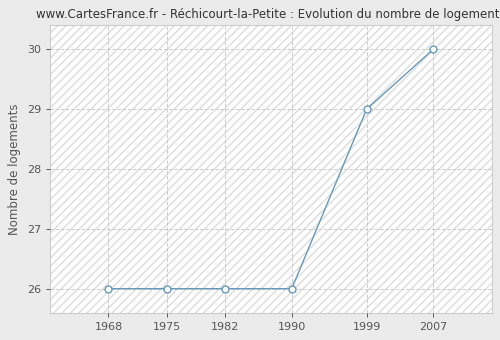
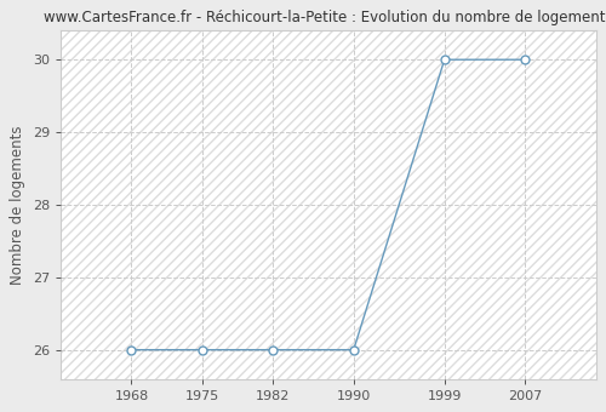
1999: 29 -> 30
